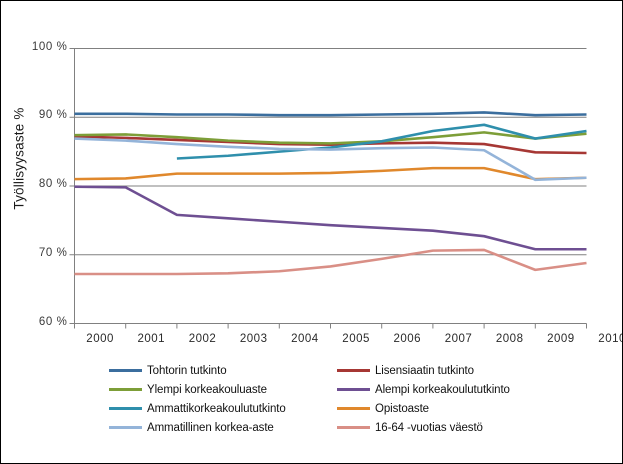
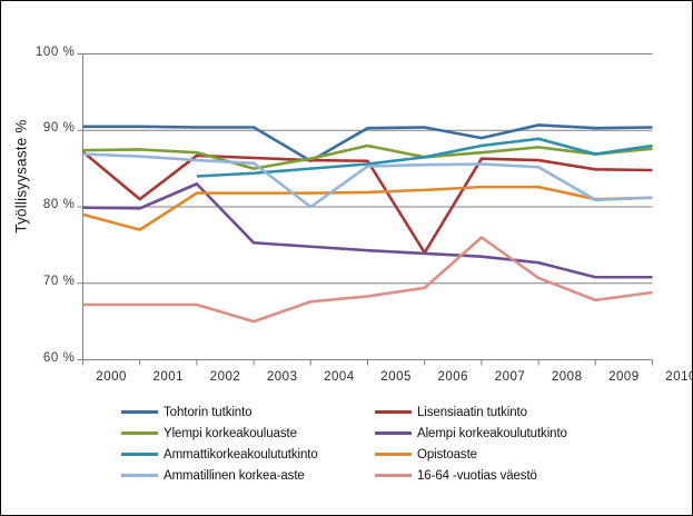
Opistoaste/2000: 81% -> 79%
Lisensiaatin tutkinto/2001: 87% -> 81%
Opistoaste/2001: 81% -> 77%
Alempi korkeakoulututkinto/2002: 76% -> 83%
Ylempi korkeakouluaste/2003: 87% -> 85%
16-64 -vuotias väestö/2003: 67% -> 65%
Tohtorin tutkinto/2004: 90% -> 86%
Ammatillinen korkea-aste/2004: 85% -> 80%
Ylempi korkeakouluaste/2005: 86% -> 88%
Lisensiaatin tutkinto/2006: 86% -> 74%
Tohtorin tutkinto/2007: 90% -> 89%
16-64 -vuotias väestö/2007: 71% -> 76%
